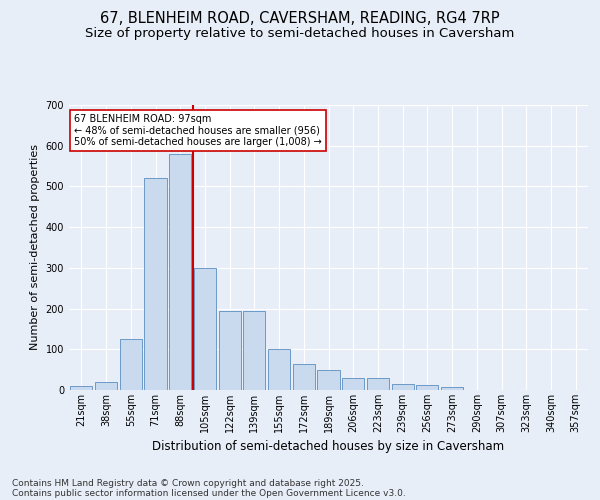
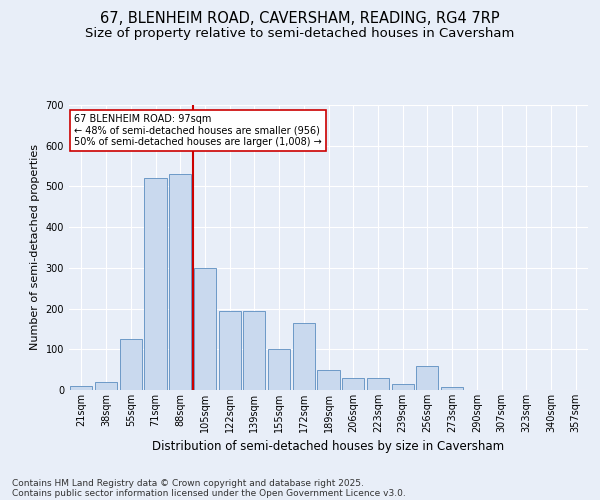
88sqm: 580 -> 530
172sqm: 65 -> 165
256sqm: 12 -> 60
